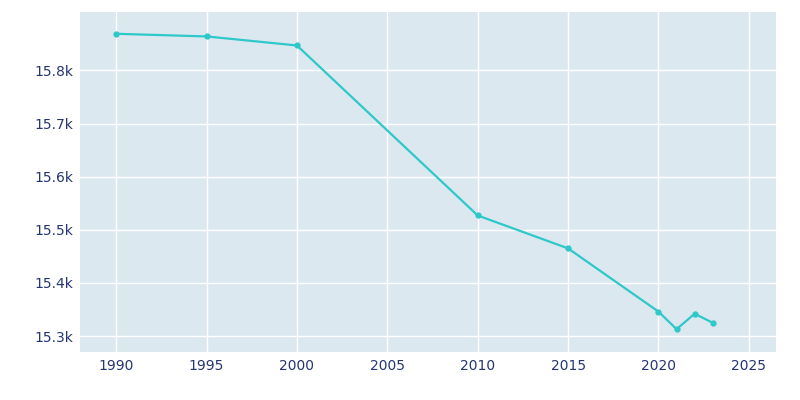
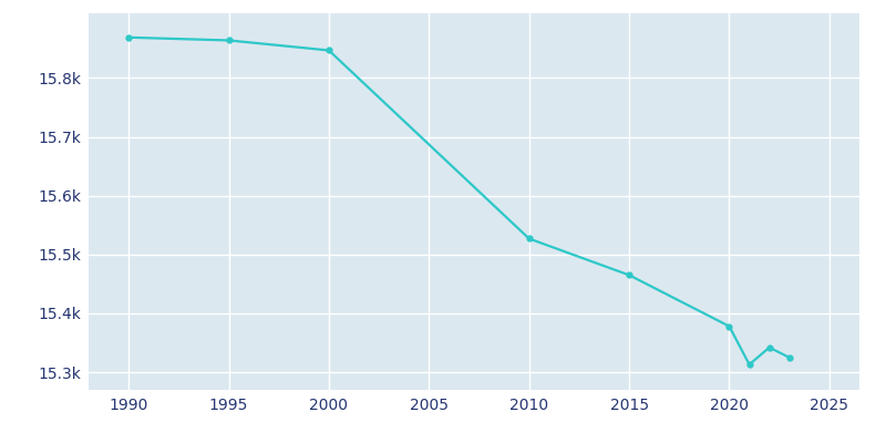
2020: 15.346k -> 15.378k
